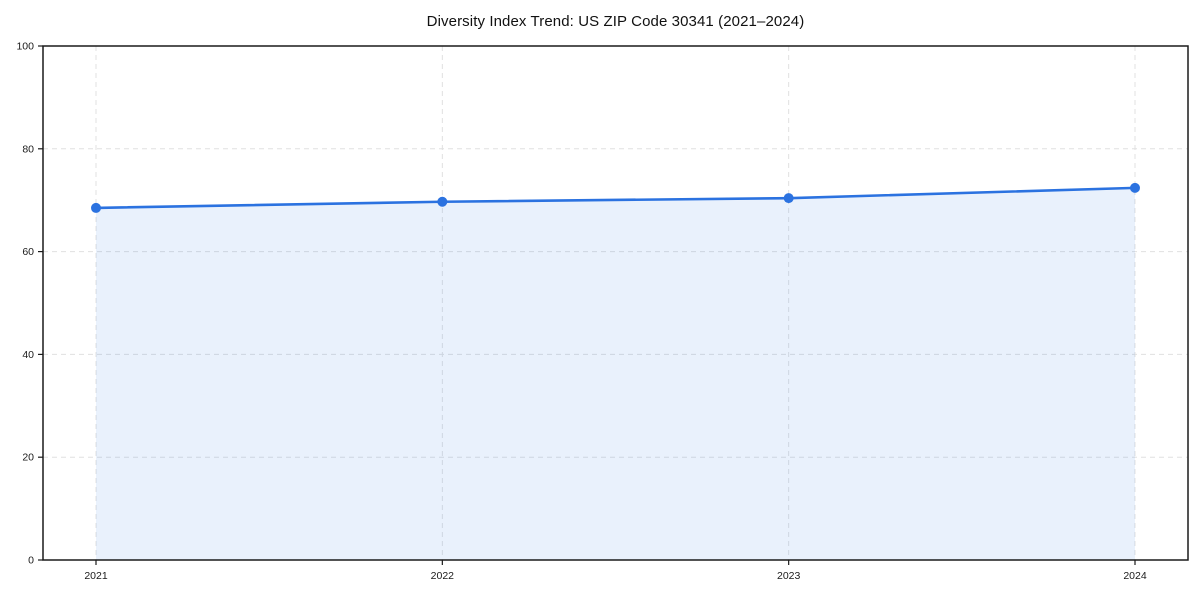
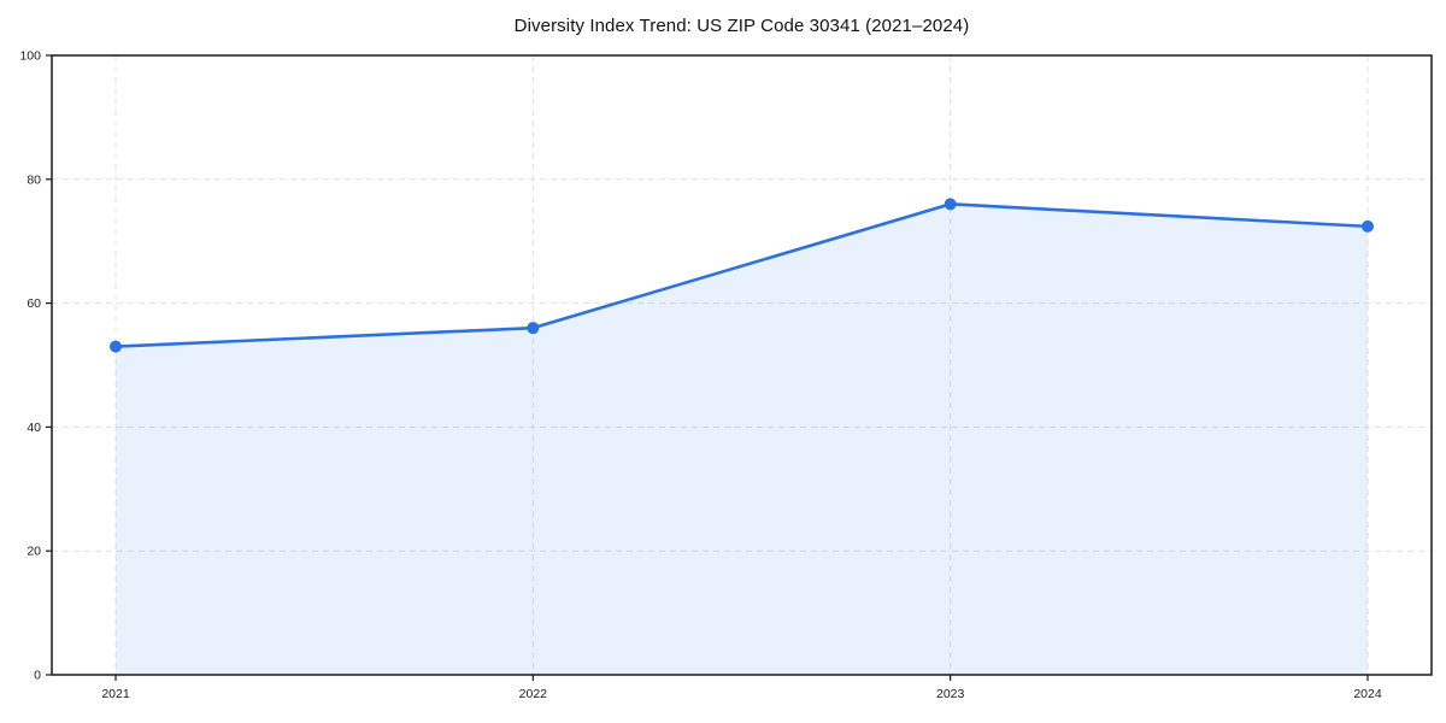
2021: 68 -> 53
2022: 70 -> 56
2023: 70 -> 76
